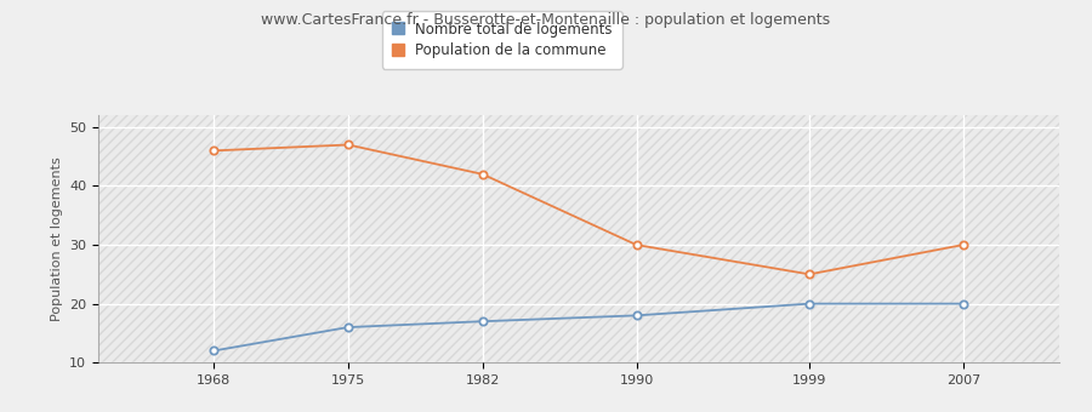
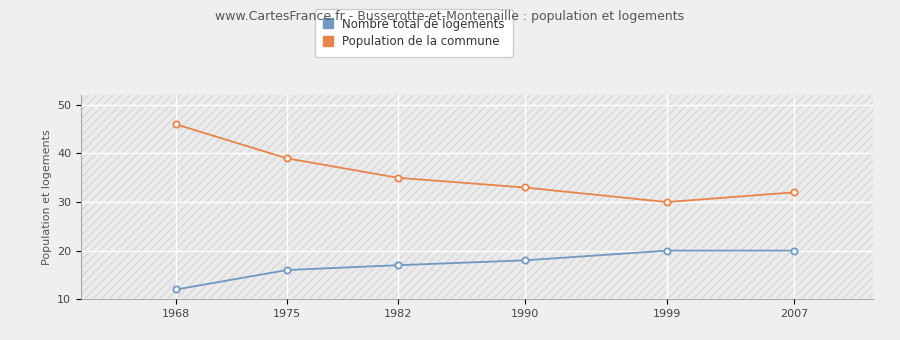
Population de la commune/1975: 47 -> 39
Population de la commune/1982: 42 -> 35
Population de la commune/1990: 30 -> 33
Population de la commune/1999: 25 -> 30
Population de la commune/2007: 30 -> 32
